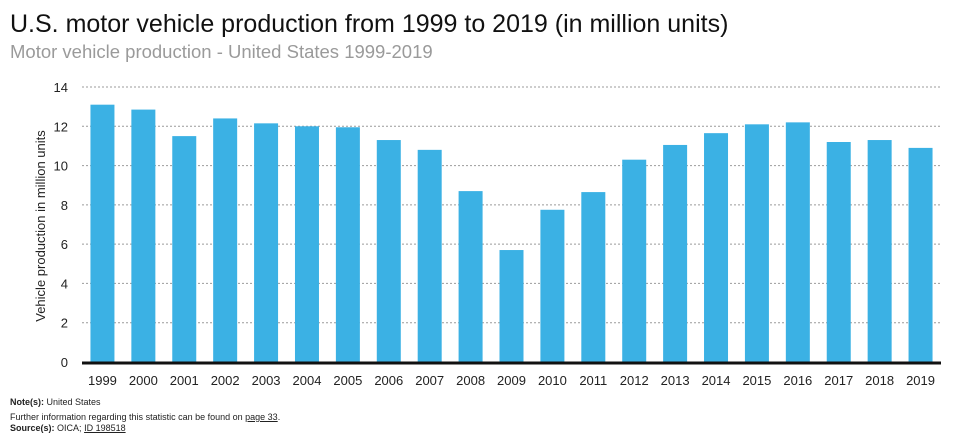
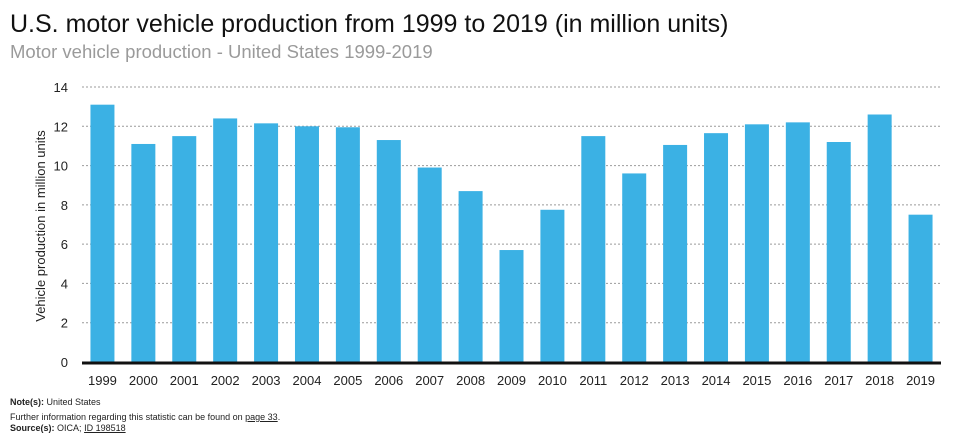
2000: 12.8 -> 11.1
2007: 10.8 -> 9.9
2011: 8.7 -> 11.5
2012: 10.3 -> 9.6
2018: 11.3 -> 12.6
2019: 10.9 -> 7.5
